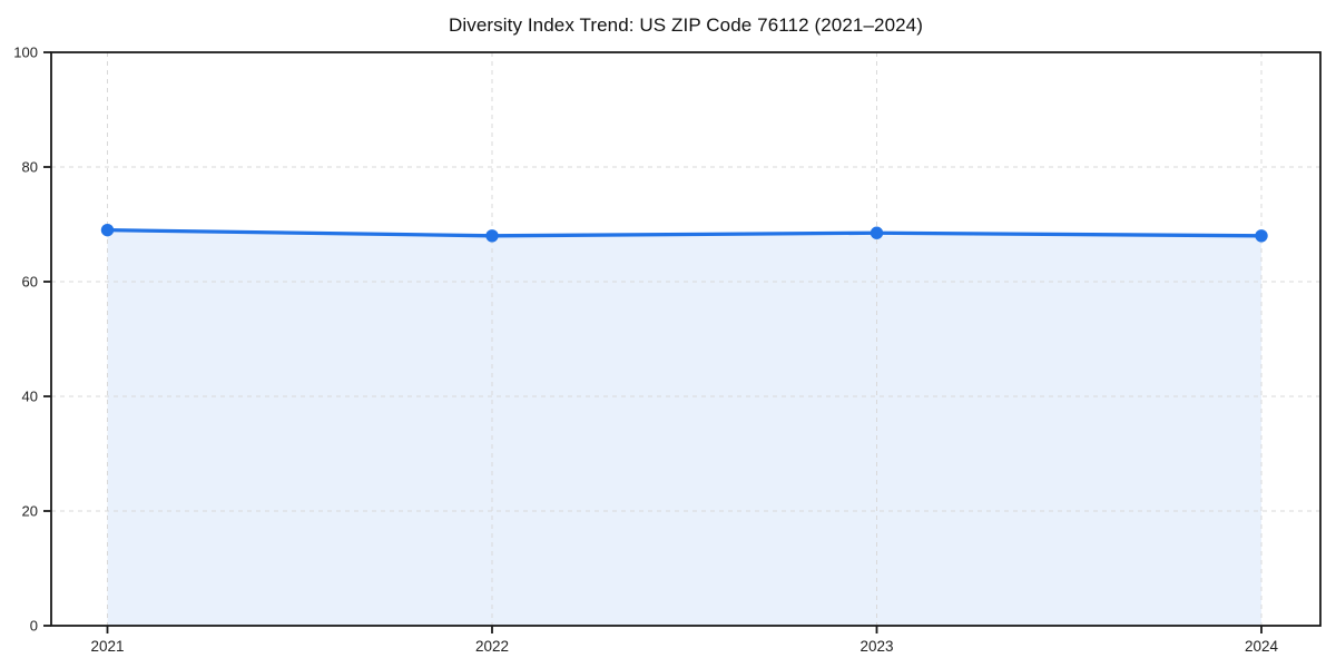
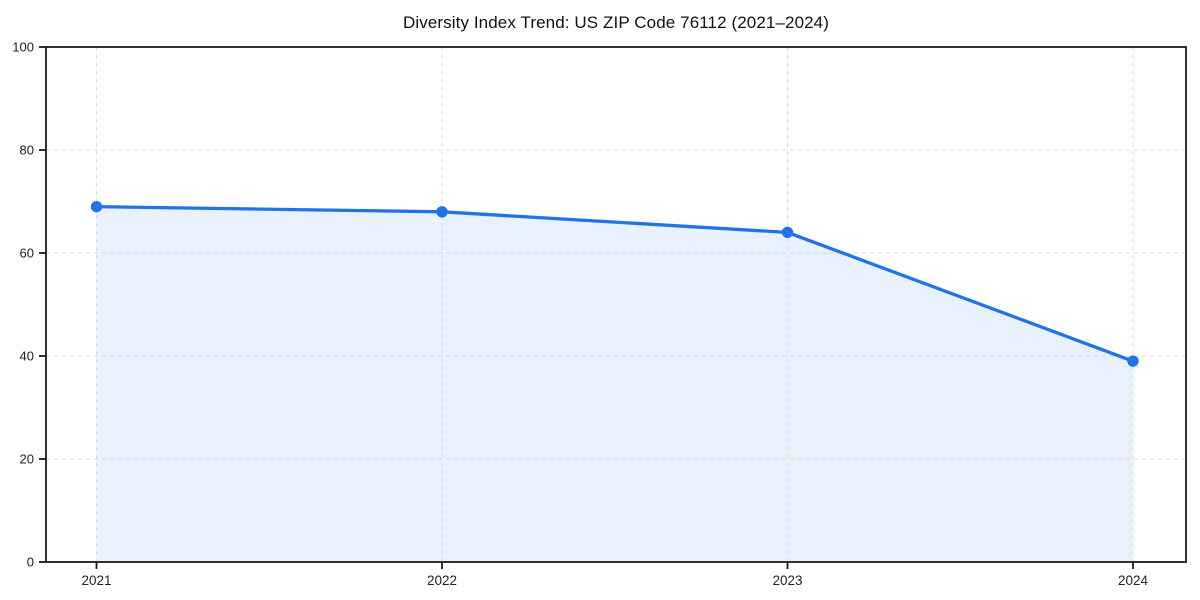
2023: 68 -> 64
2024: 68 -> 39
